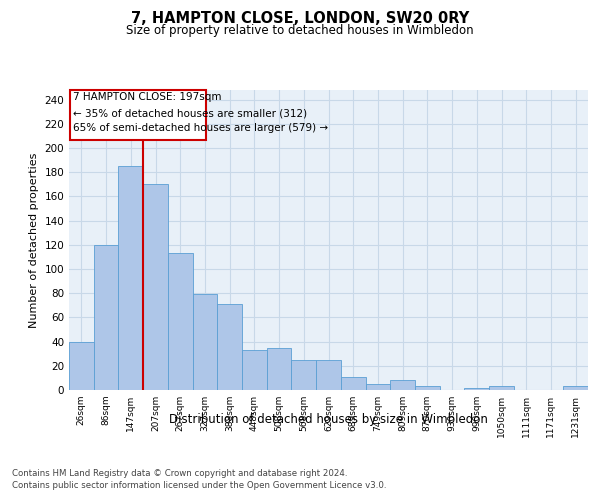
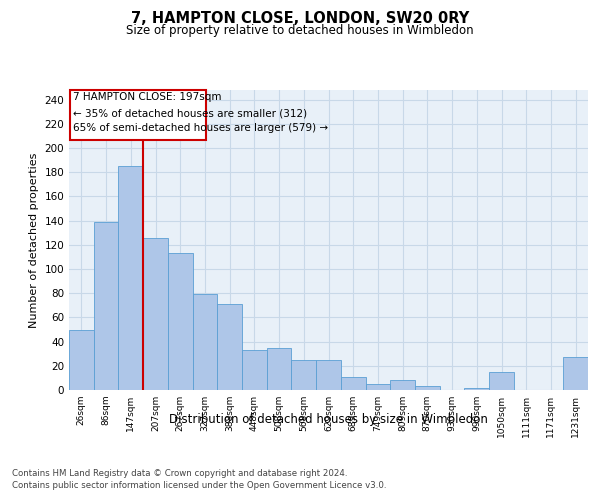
26sqm: 40 -> 50
86sqm: 120 -> 139
207sqm: 170 -> 126
1050sqm: 3 -> 15
1231sqm: 3 -> 27
